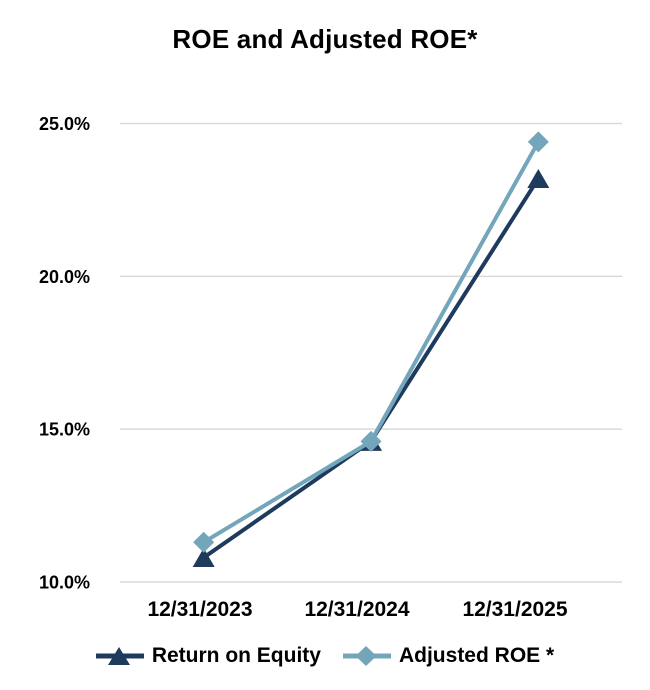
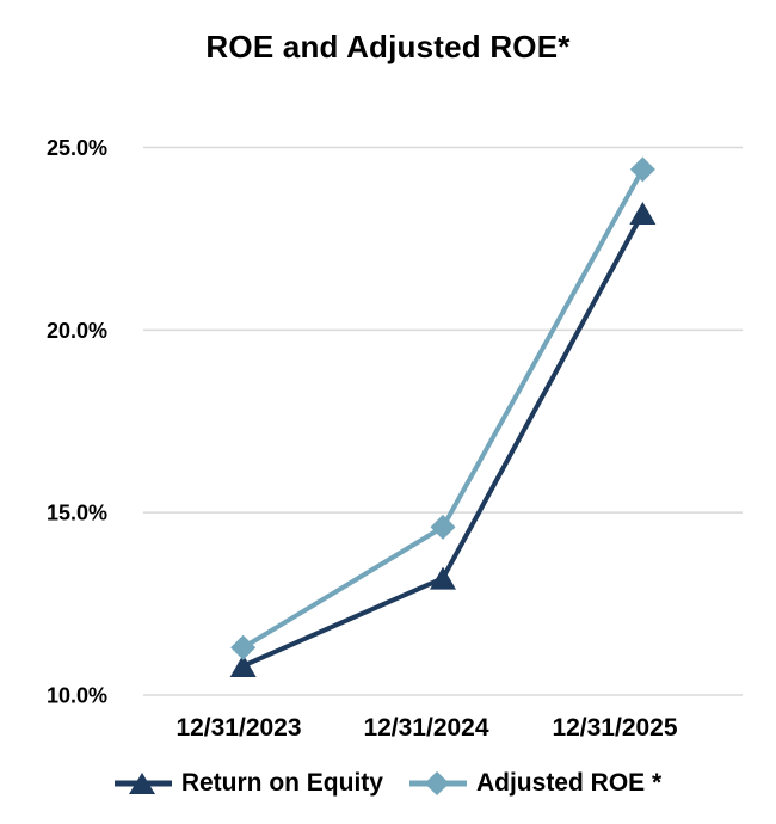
Return on Equity/12/31/2024: 14.6% -> 13.2%
